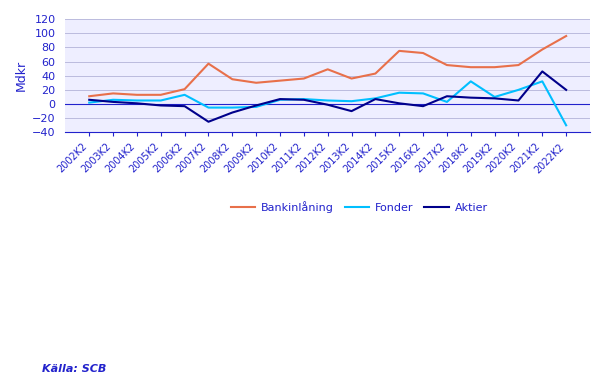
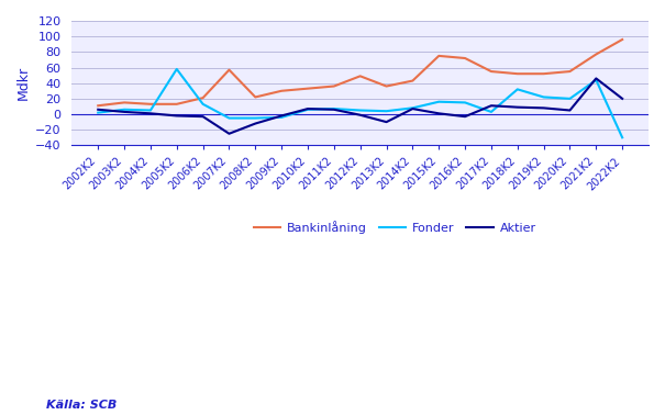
Fonder/2005K2: 5 -> 58
Bankinlåning/2008K2: 35 -> 22
Fonder/2019K2: 10 -> 22
Fonder/2021K2: 32 -> 44
